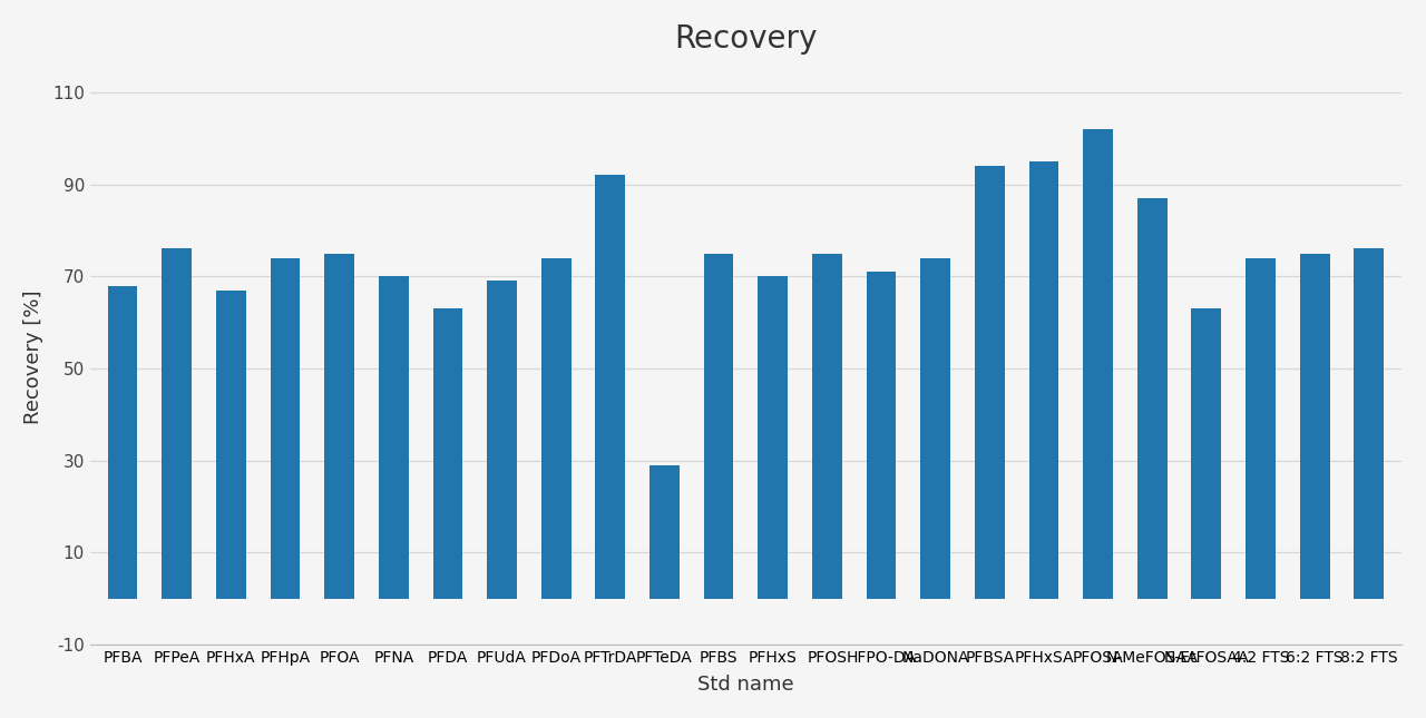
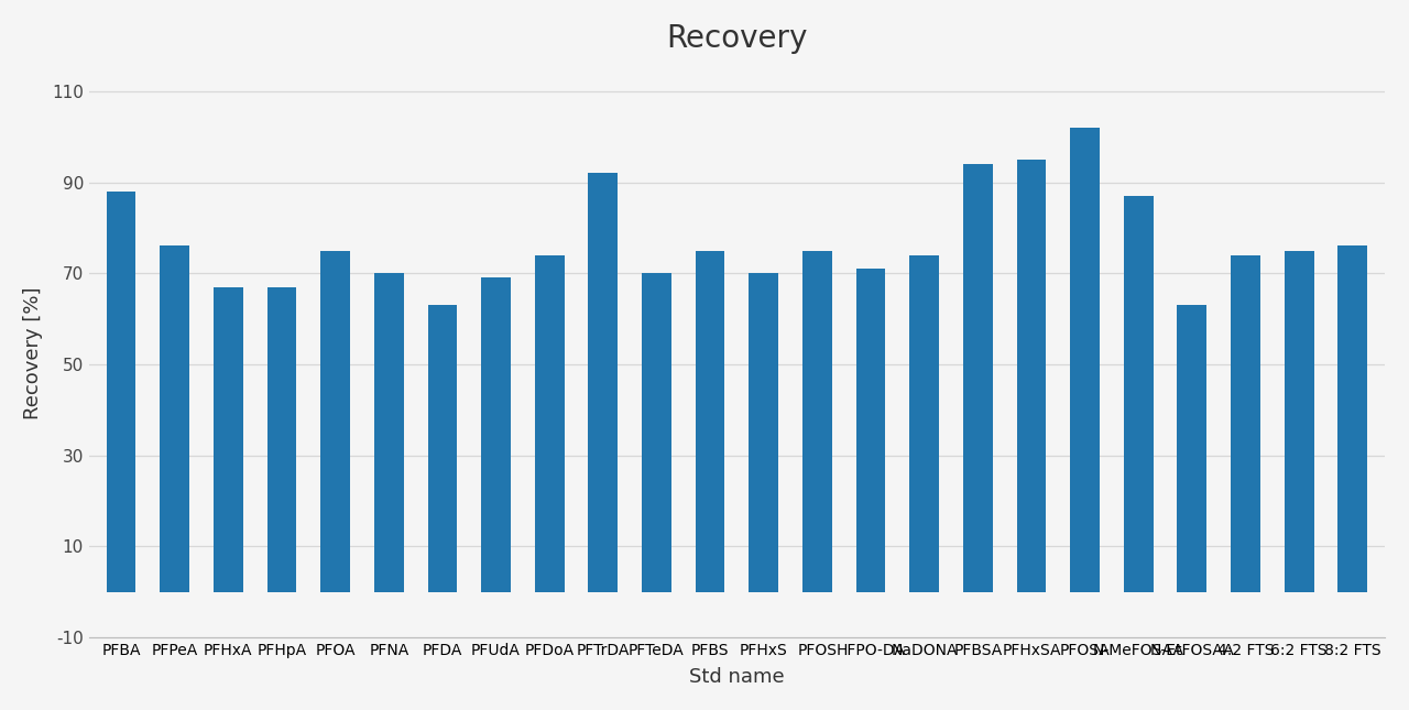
PFBA: 68 -> 88
PFHpA: 74 -> 67
PFTeDA: 29 -> 70
